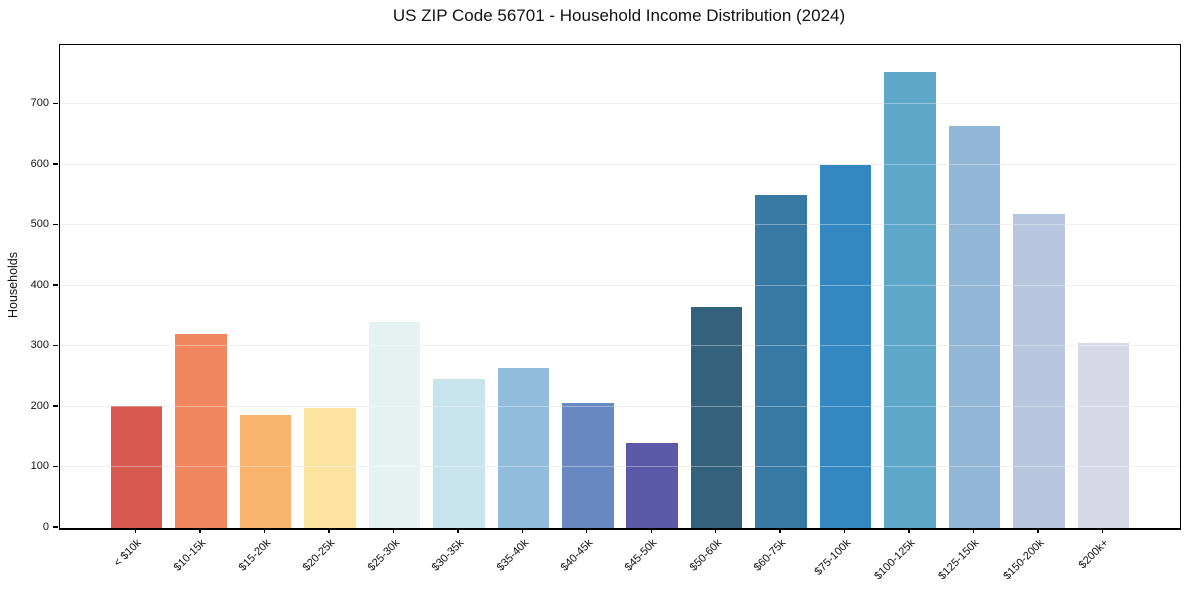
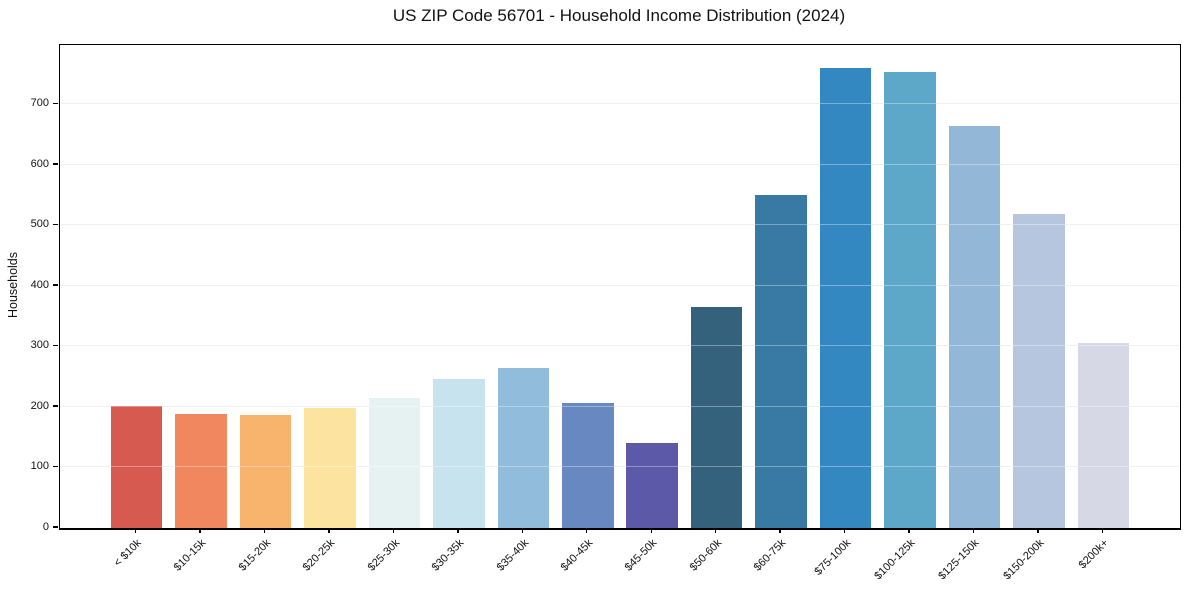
$10-15k: 320 -> 190
$25-30k: 340 -> 210
$75-100k: 600 -> 760
